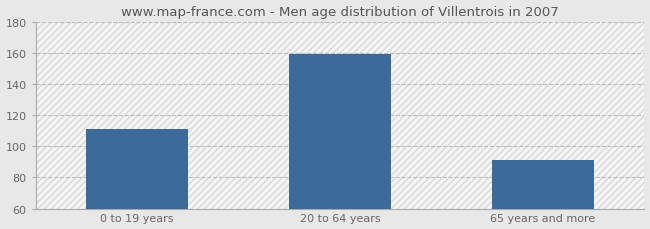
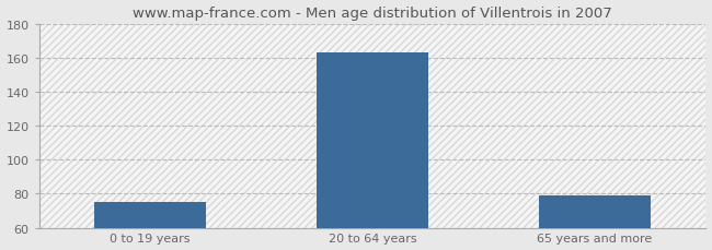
0 to 19 years: 111 -> 75
20 to 64 years: 159 -> 163
65 years and more: 91 -> 79
